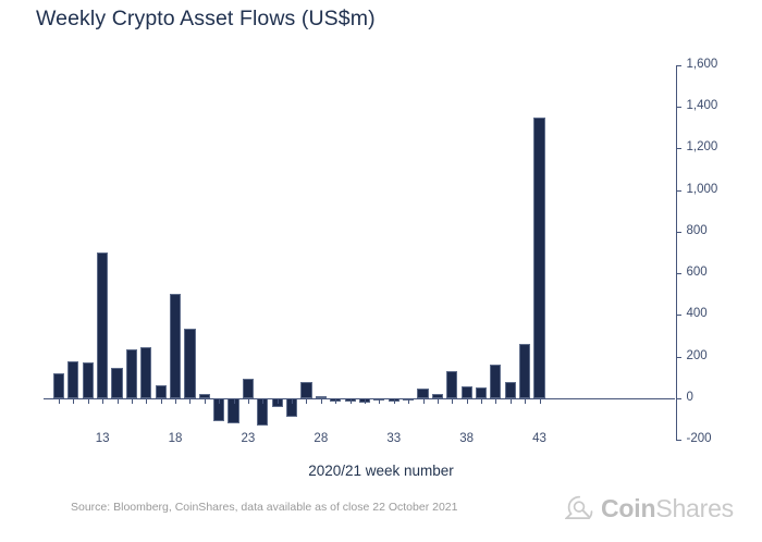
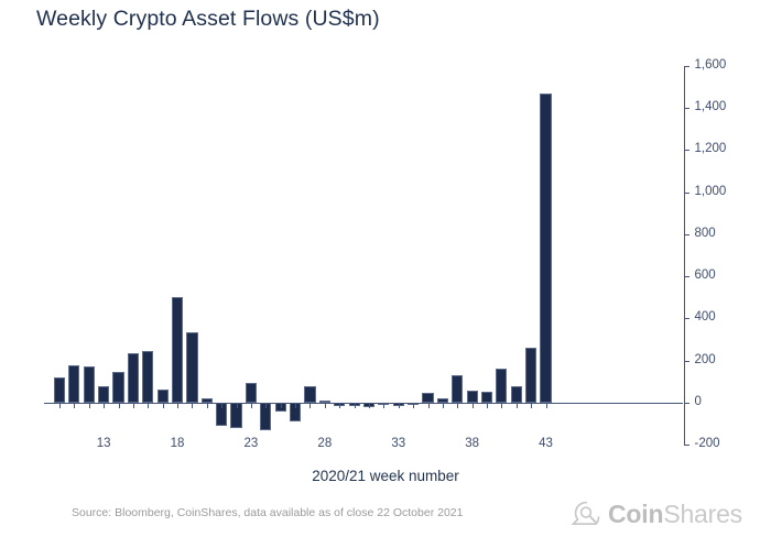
13: 700 -> 80
43: 1350 -> 1470
